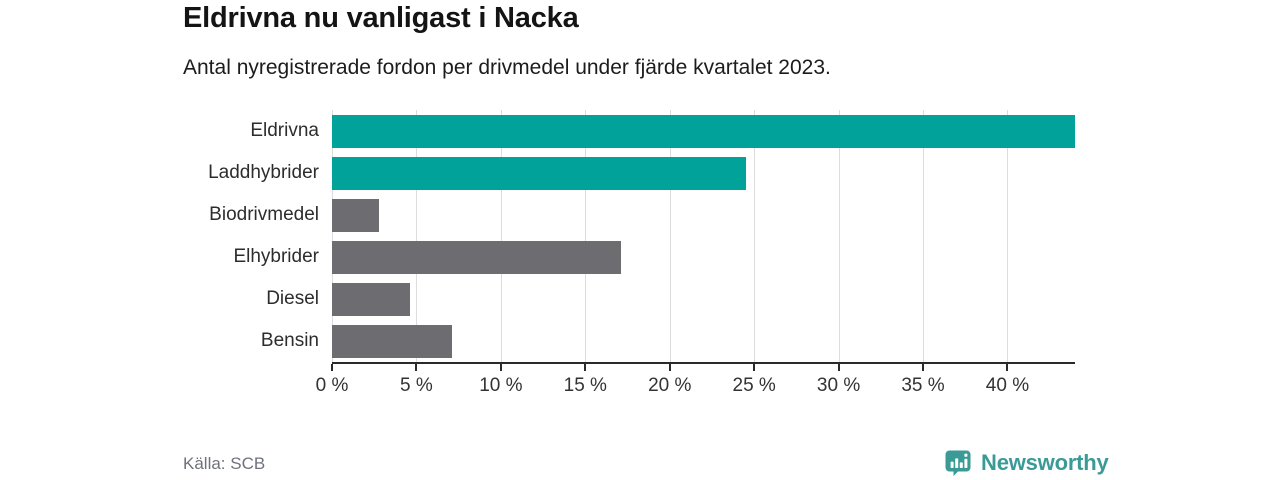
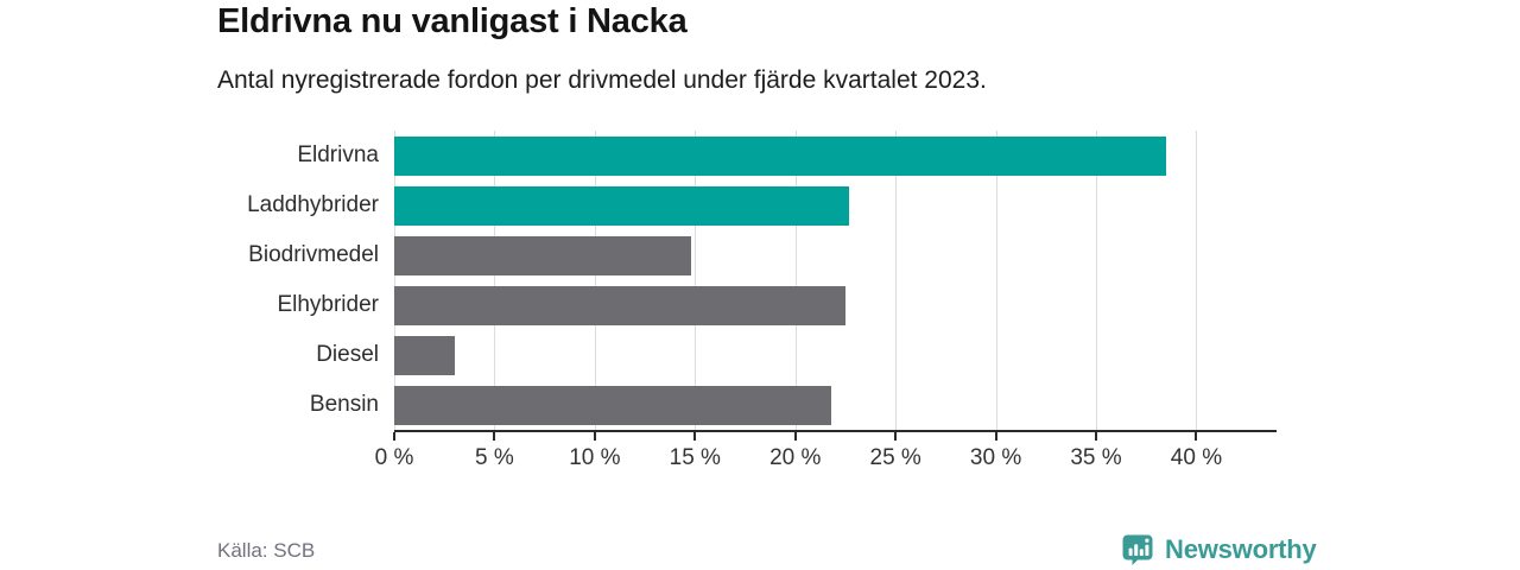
Eldrivna: 44.0% -> 38.5%
Laddhybrider: 24.5% -> 22.7%
Biodrivmedel: 2.8% -> 14.8%
Elhybrider: 17.1% -> 22.5%
Diesel: 4.6% -> 3.0%
Bensin: 7.1% -> 21.8%
